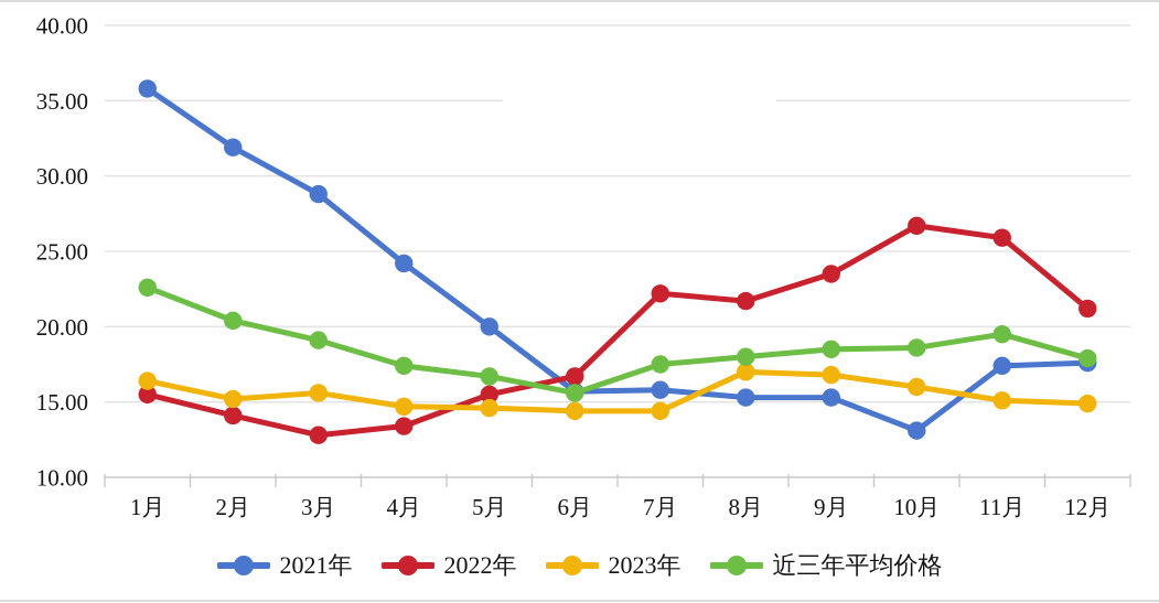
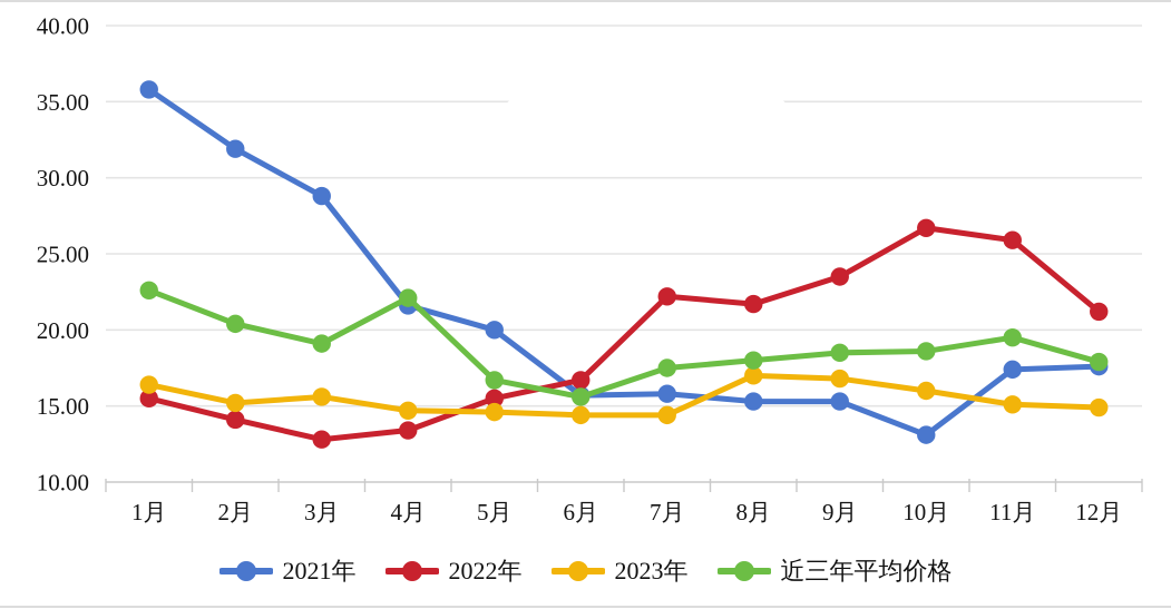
2021年/4月: 24.2 -> 21.6
近三年平均价格/4月: 17.4 -> 22.1
